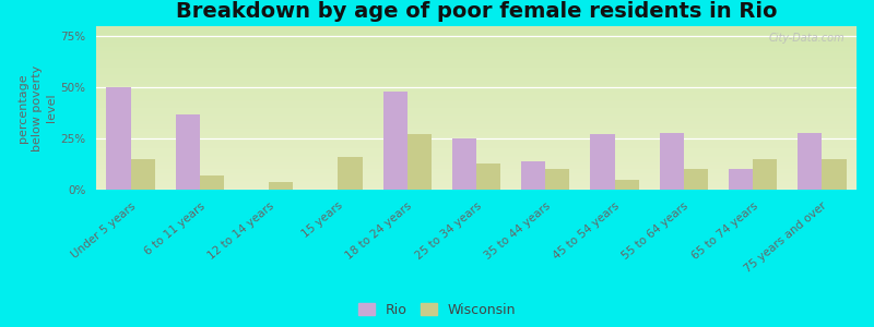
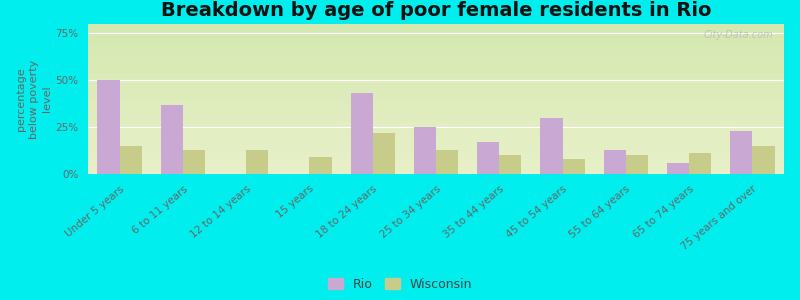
Wisconsin/6 to 11 years: 7% -> 13%
Wisconsin/12 to 14 years: 4% -> 13%
Wisconsin/15 years: 16% -> 9%
Rio/18 to 24 years: 48% -> 43%
Wisconsin/18 to 24 years: 27% -> 22%
Rio/35 to 44 years: 14% -> 17%
Rio/45 to 54 years: 27% -> 30%
Wisconsin/45 to 54 years: 5% -> 8%
Rio/55 to 64 years: 28% -> 13%
Rio/65 to 74 years: 10% -> 6%
Wisconsin/65 to 74 years: 15% -> 11%
Rio/75 years and over: 28% -> 23%
